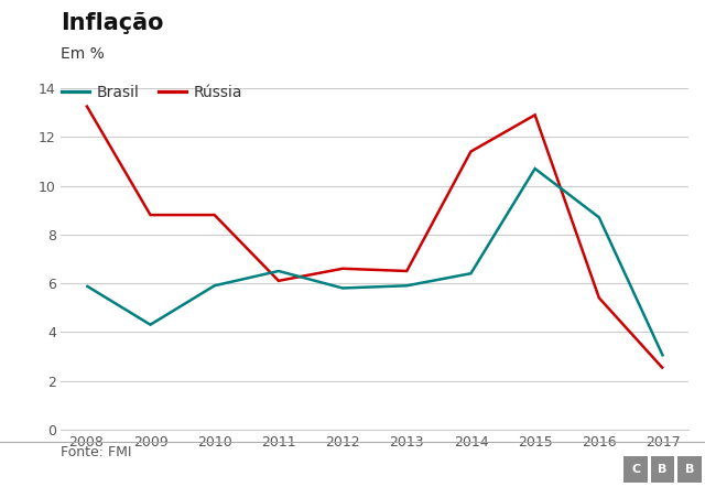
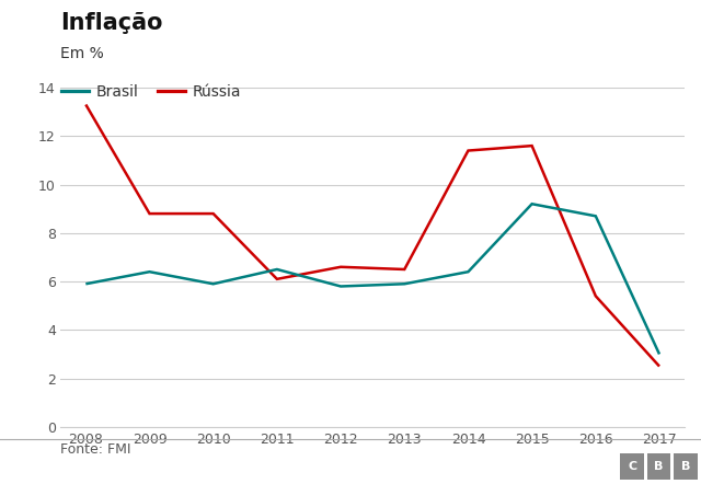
Brasil/2009: 4.3 -> 6.4
Brasil/2015: 10.7 -> 9.2
Rússia/2015: 12.9 -> 11.6
